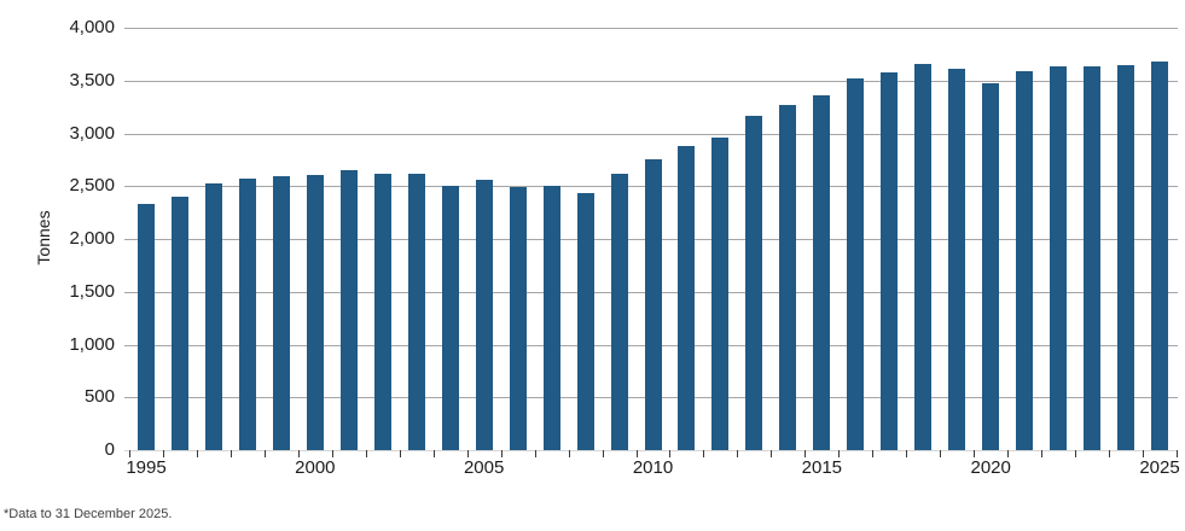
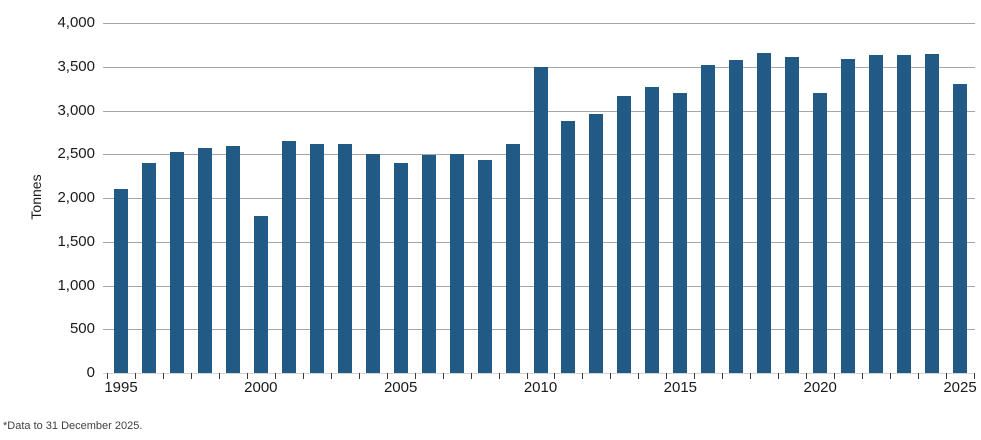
1995: 2300 -> 2100
2000: 2600 -> 1800
2005: 2600 -> 2400
2010: 2800 -> 3500
2015: 3400 -> 3200
2020: 3500 -> 3200
2025: 3700 -> 3300
